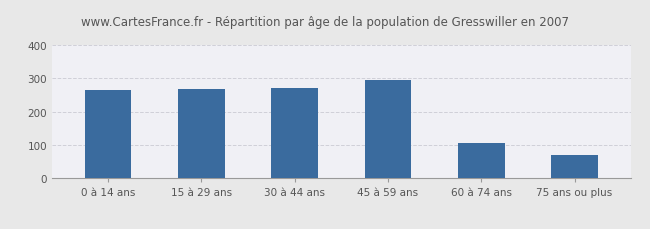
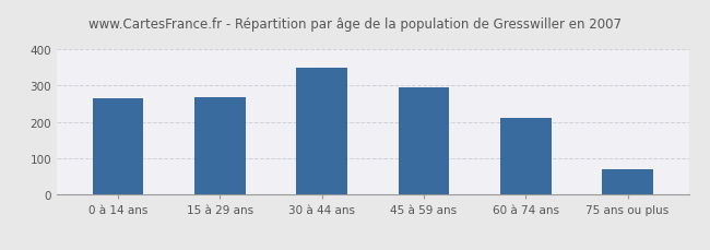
30 à 44 ans: 270 -> 350
60 à 74 ans: 105 -> 212
